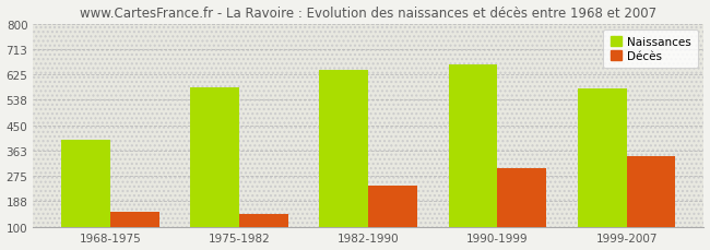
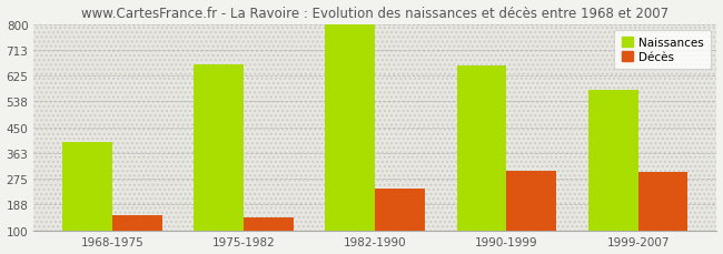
Naissances/1975-1982: 580 -> 662
Naissances/1982-1990: 640 -> 800
Décès/1999-2007: 345 -> 298
